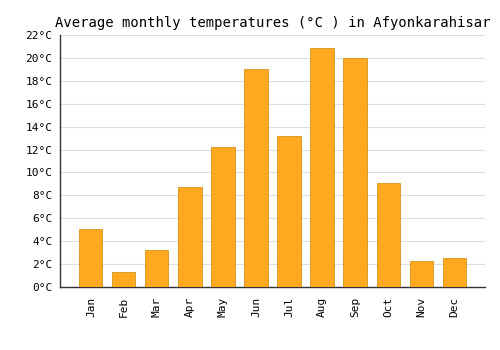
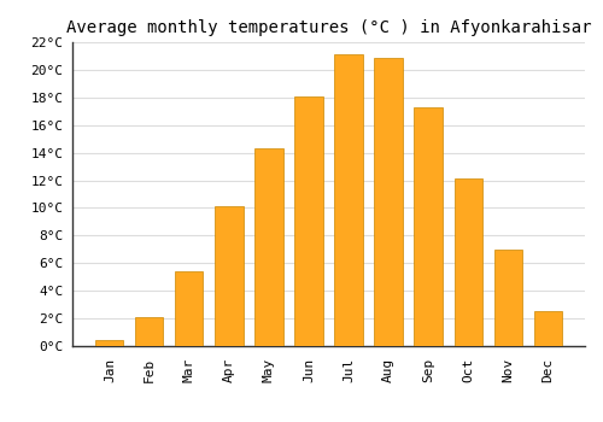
Jan: 5.1°C -> 0.4°C
Feb: 1.3°C -> 2.1°C
Mar: 3.2°C -> 5.4°C
Apr: 8.7°C -> 10.1°C
May: 12.2°C -> 14.3°C
Jun: 19.0°C -> 18.1°C
Jul: 13.2°C -> 21.1°C
Sep: 20.0°C -> 17.3°C
Oct: 9.1°C -> 12.1°C
Nov: 2.3°C -> 7.0°C
